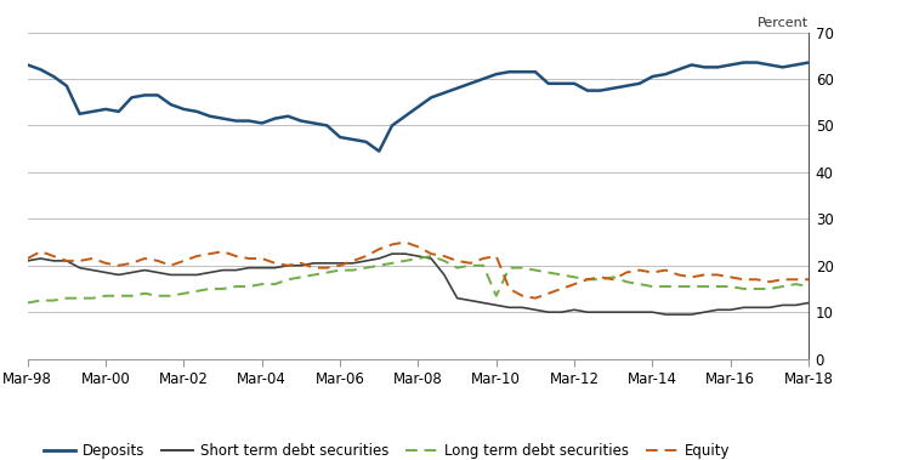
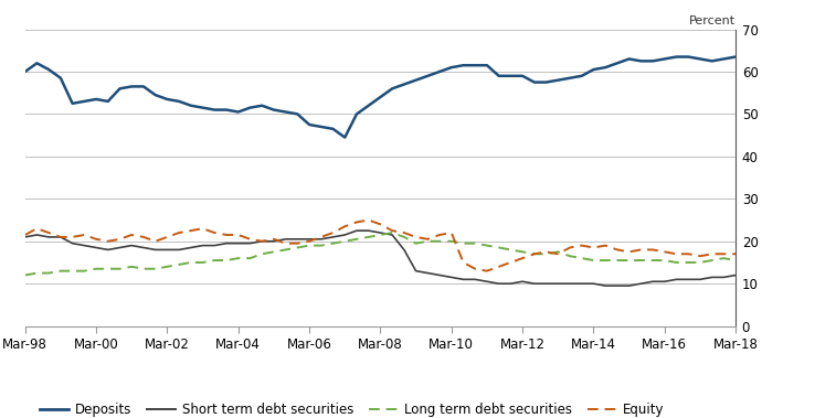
Deposits/Mar-98: 63.0 -> 60.0
Long term debt securities/Mar-10: 13.5 -> 20.0
